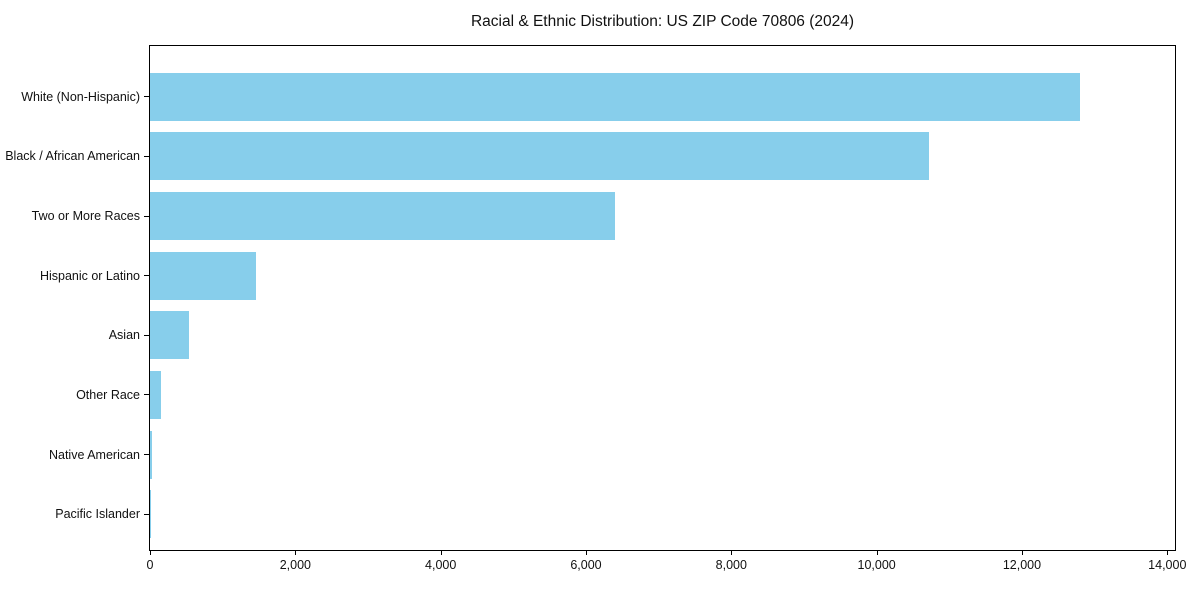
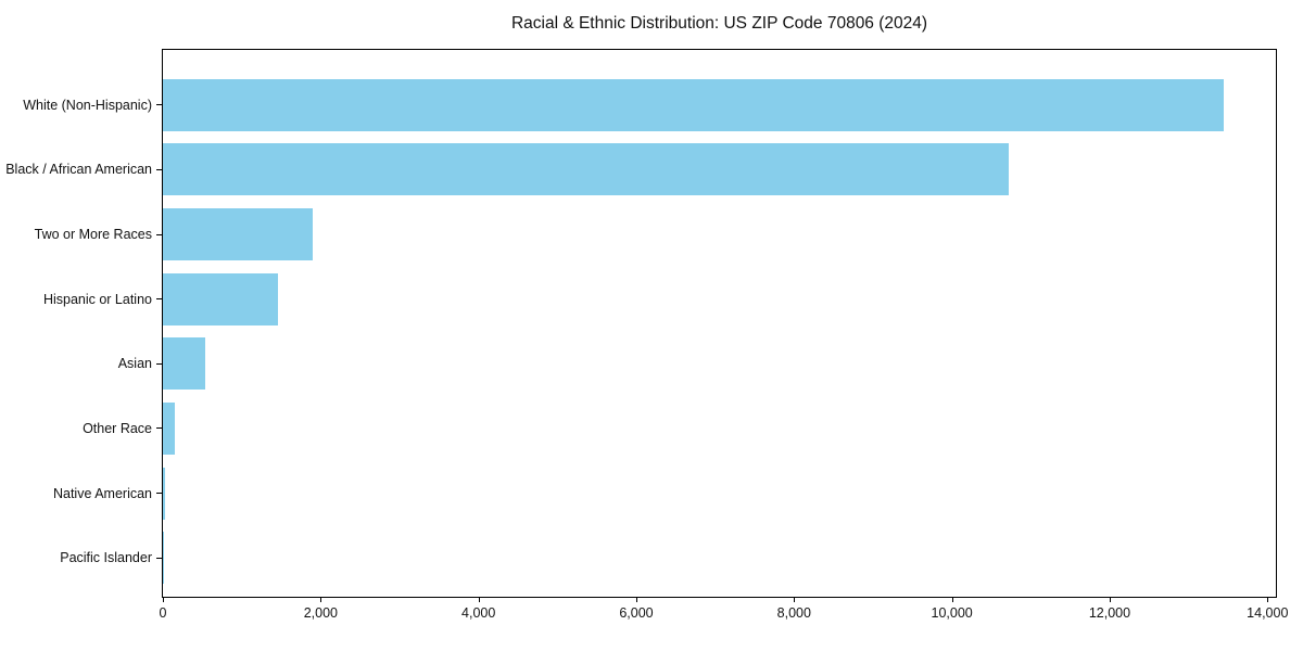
White (Non-Hispanic): 12800 -> 13400
Two or More Races: 6400 -> 1900
